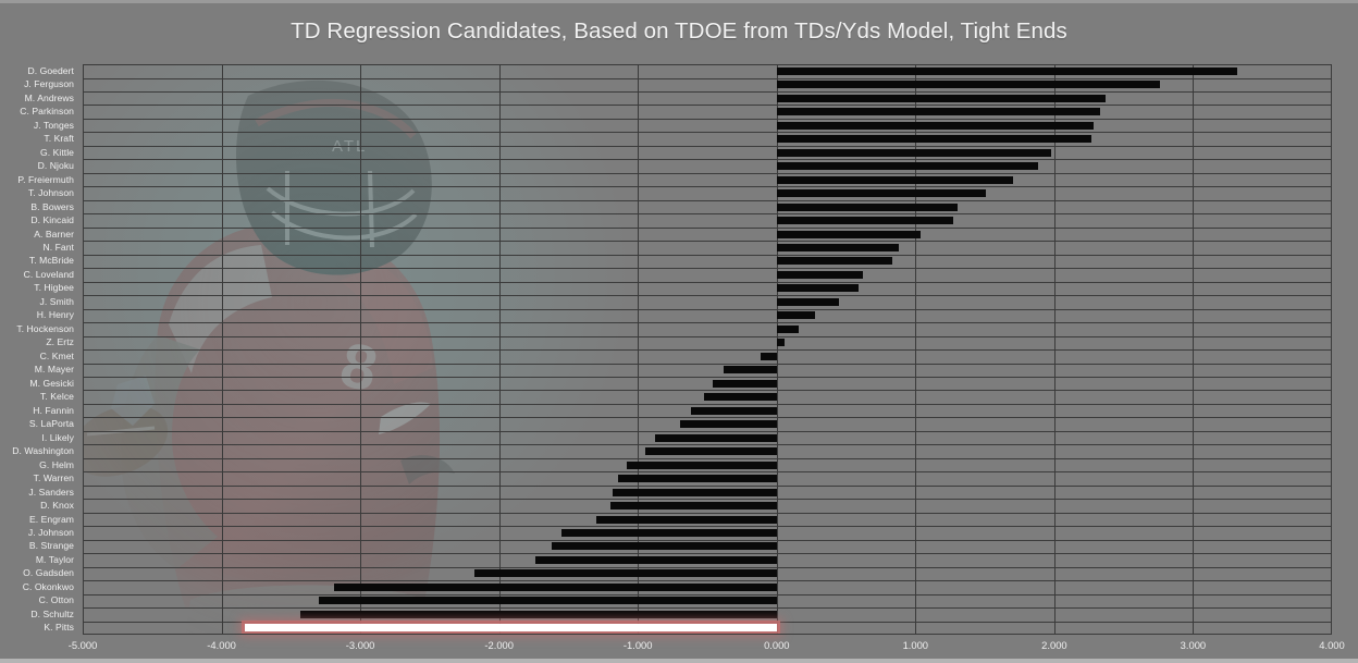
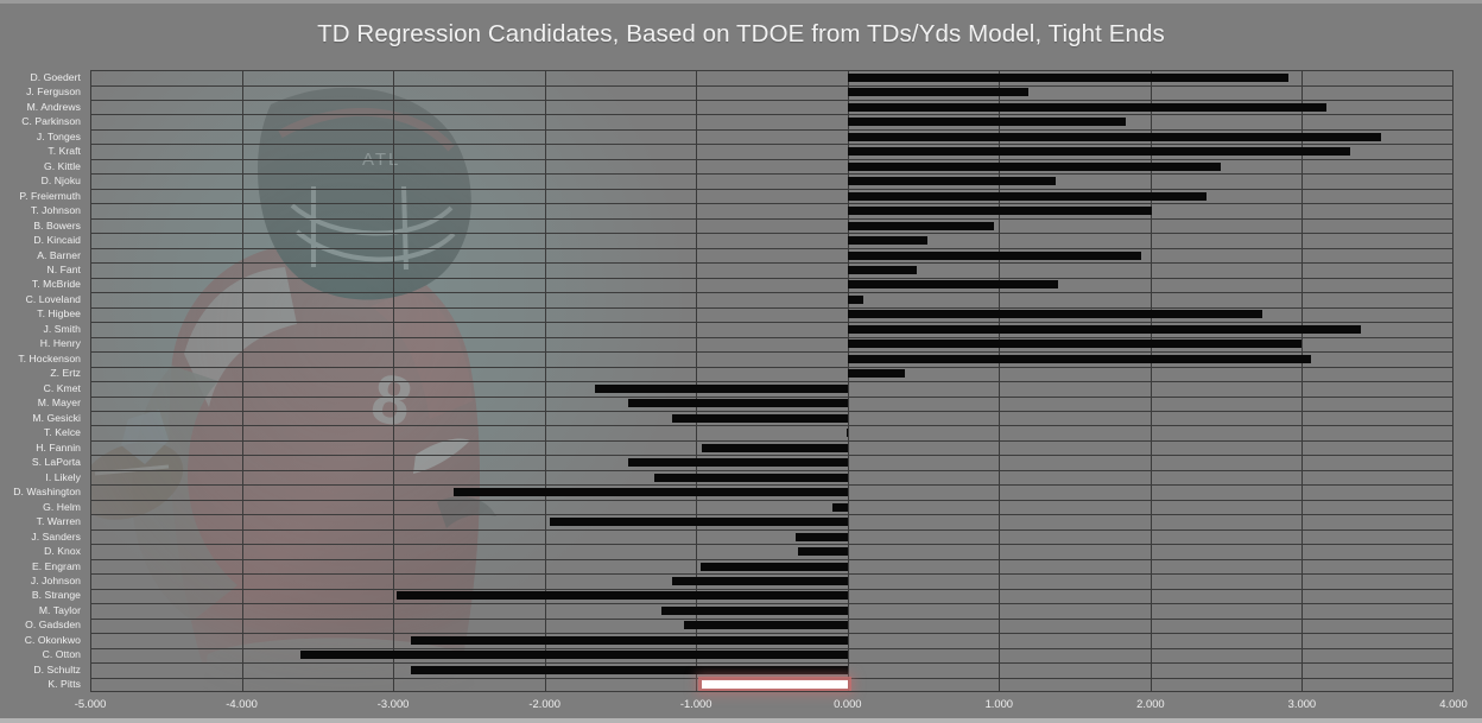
D. Goedert: 3.32 -> 2.91
J. Ferguson: 2.76 -> 1.19
M. Andrews: 2.37 -> 3.16
C. Parkinson: 2.33 -> 1.84
J. Tonges: 2.28 -> 3.52
T. Kraft: 2.27 -> 3.32
G. Kittle: 1.98 -> 2.46
D. Njoku: 1.88 -> 1.37
P. Freiermuth: 1.70 -> 2.37
T. Johnson: 1.51 -> 2.01
B. Bowers: 1.30 -> 0.97
D. Kincaid: 1.27 -> 0.53
A. Barner: 1.04 -> 1.94
N. Fant: 0.88 -> 0.46
T. McBride: 0.83 -> 1.39
C. Loveland: 0.62 -> 0.10
T. Higbee: 0.59 -> 2.74
J. Smith: 0.45 -> 3.39
H. Henry: 0.28 -> 3.00
T. Hockenson: 0.16 -> 3.06
Z. Ertz: 0.06 -> 0.38
C. Kmet: -0.12 -> -1.67
M. Mayer: -0.38 -> -1.45
M. Gesicki: -0.46 -> -1.16
T. Kelce: -0.52 -> -0.01
H. Fannin: -0.62 -> -0.96
S. LaPorta: -0.70 -> -1.45
I. Likely: -0.88 -> -1.28
D. Washington: -0.95 -> -2.60
G. Helm: -1.08 -> -0.10
T. Warren: -1.14 -> -1.97
J. Sanders: -1.18 -> -0.34
D. Knox: -1.20 -> -0.33
E. Engram: -1.30 -> -0.97
J. Johnson: -1.55 -> -1.16
B. Strange: -1.62 -> -2.98
M. Taylor: -1.74 -> -1.23
O. Gadsden: -2.18 -> -1.08
C. Okonkwo: -3.19 -> -2.88
C. Otton: -3.30 -> -3.61
D. Schultz: -3.43 -> -2.88
K. Pitts: -3.83 -> -0.96
